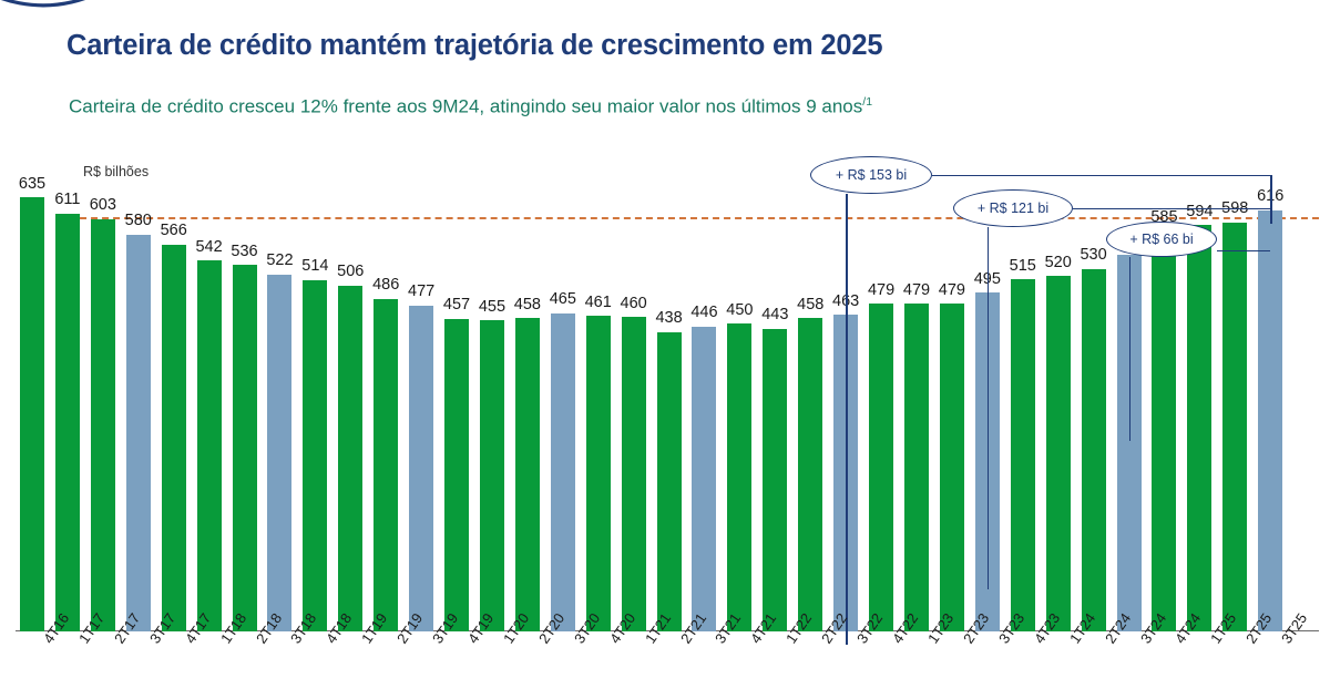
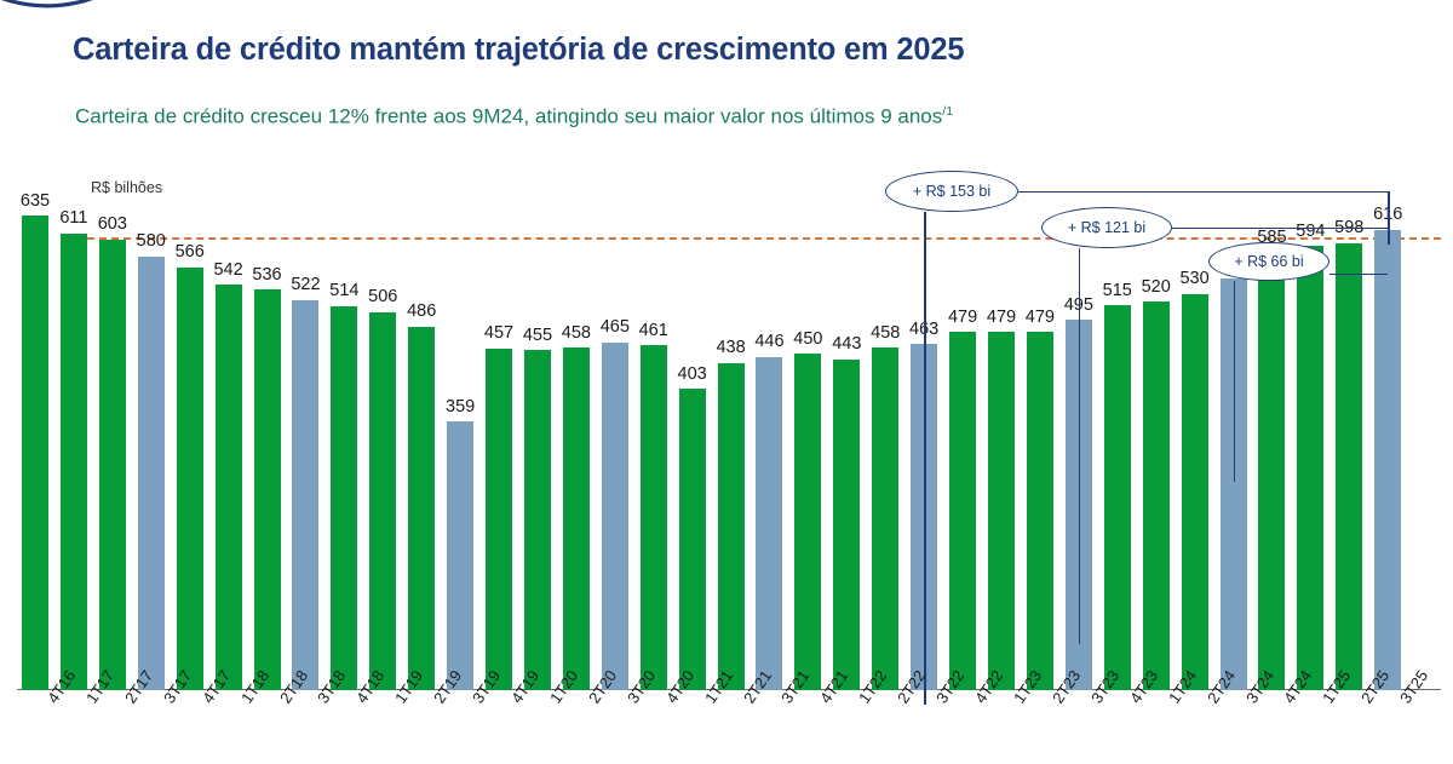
3T19: 477 -> 359
1T21: 460 -> 403
